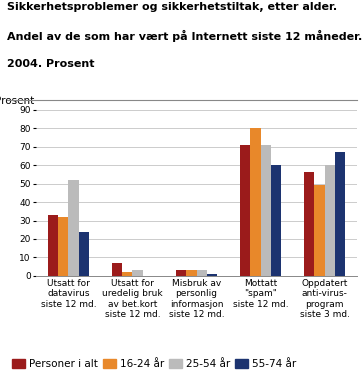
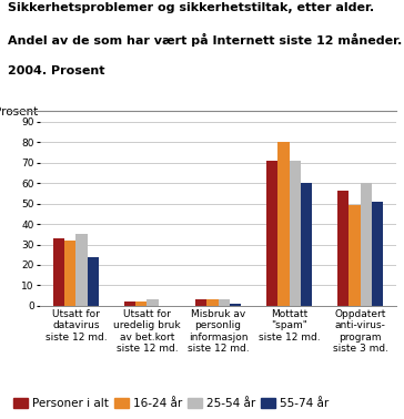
25-54 år/Utsatt for datavirus siste 12 md.: 52 -> 35
Personer i alt/Utsatt for uredelig bruk av bet.kort siste 12 md.: 7 -> 2
55-74 år/Oppdatert anti-virus- program siste 3 md.: 67 -> 51
